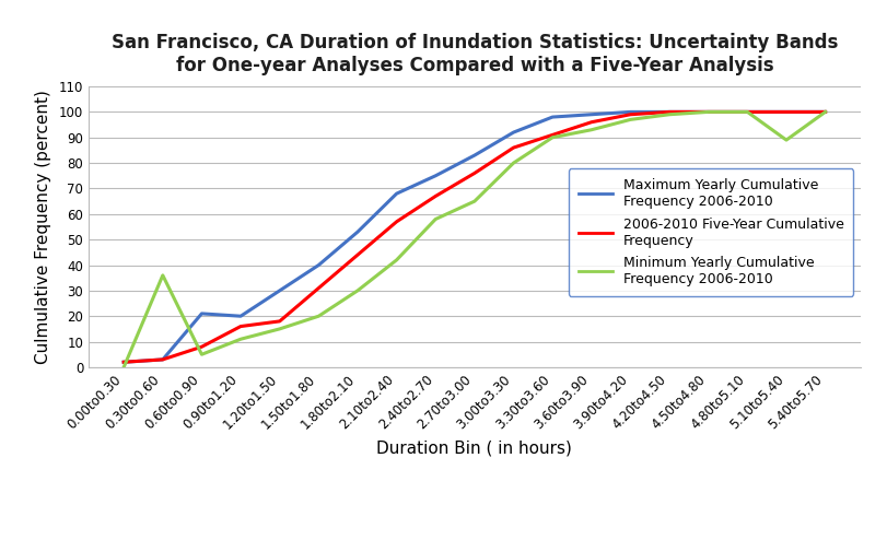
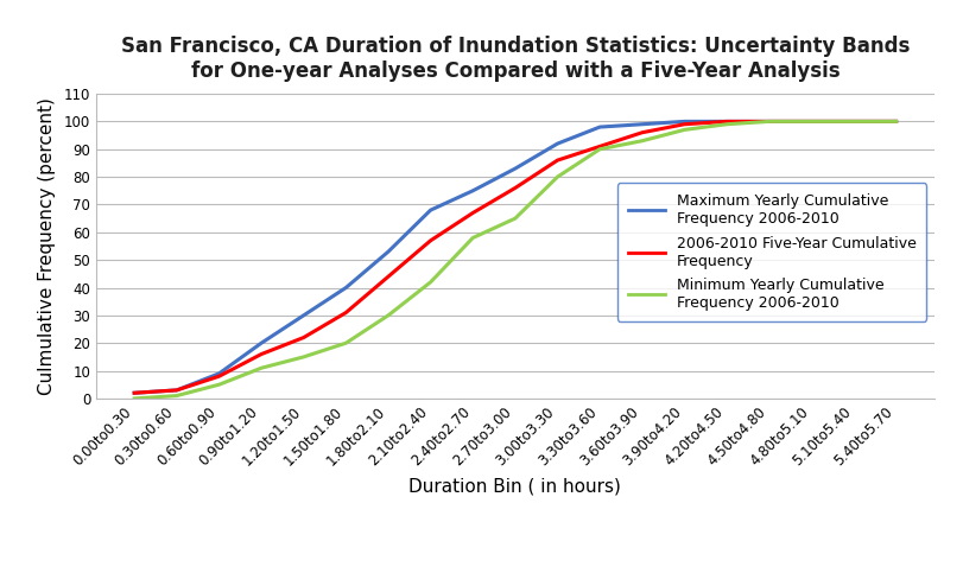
Minimum Yearly Cumulative Frequency 2006-2010/0.30to0.60: 36 -> 1
Maximum Yearly Cumulative Frequency 2006-2010/0.60to0.90: 21 -> 9
2006-2010 Five-Year Cumulative Frequency/1.20to1.50: 18 -> 22
Minimum Yearly Cumulative Frequency 2006-2010/5.10to5.40: 89 -> 100
